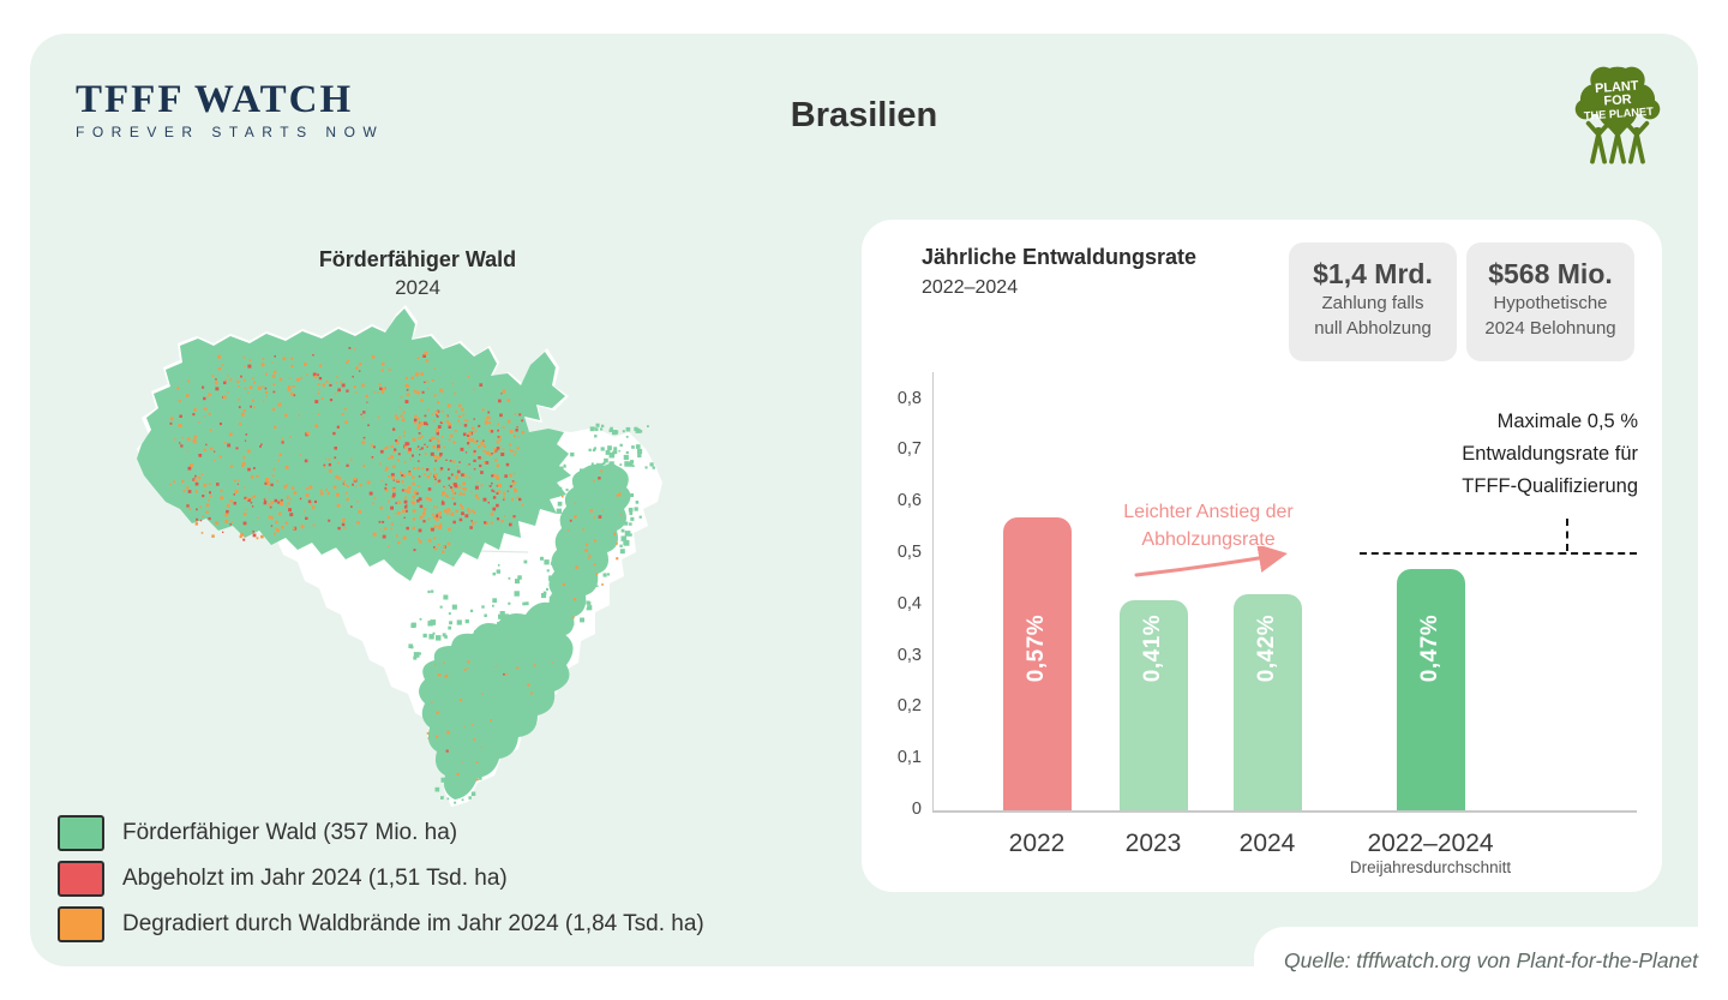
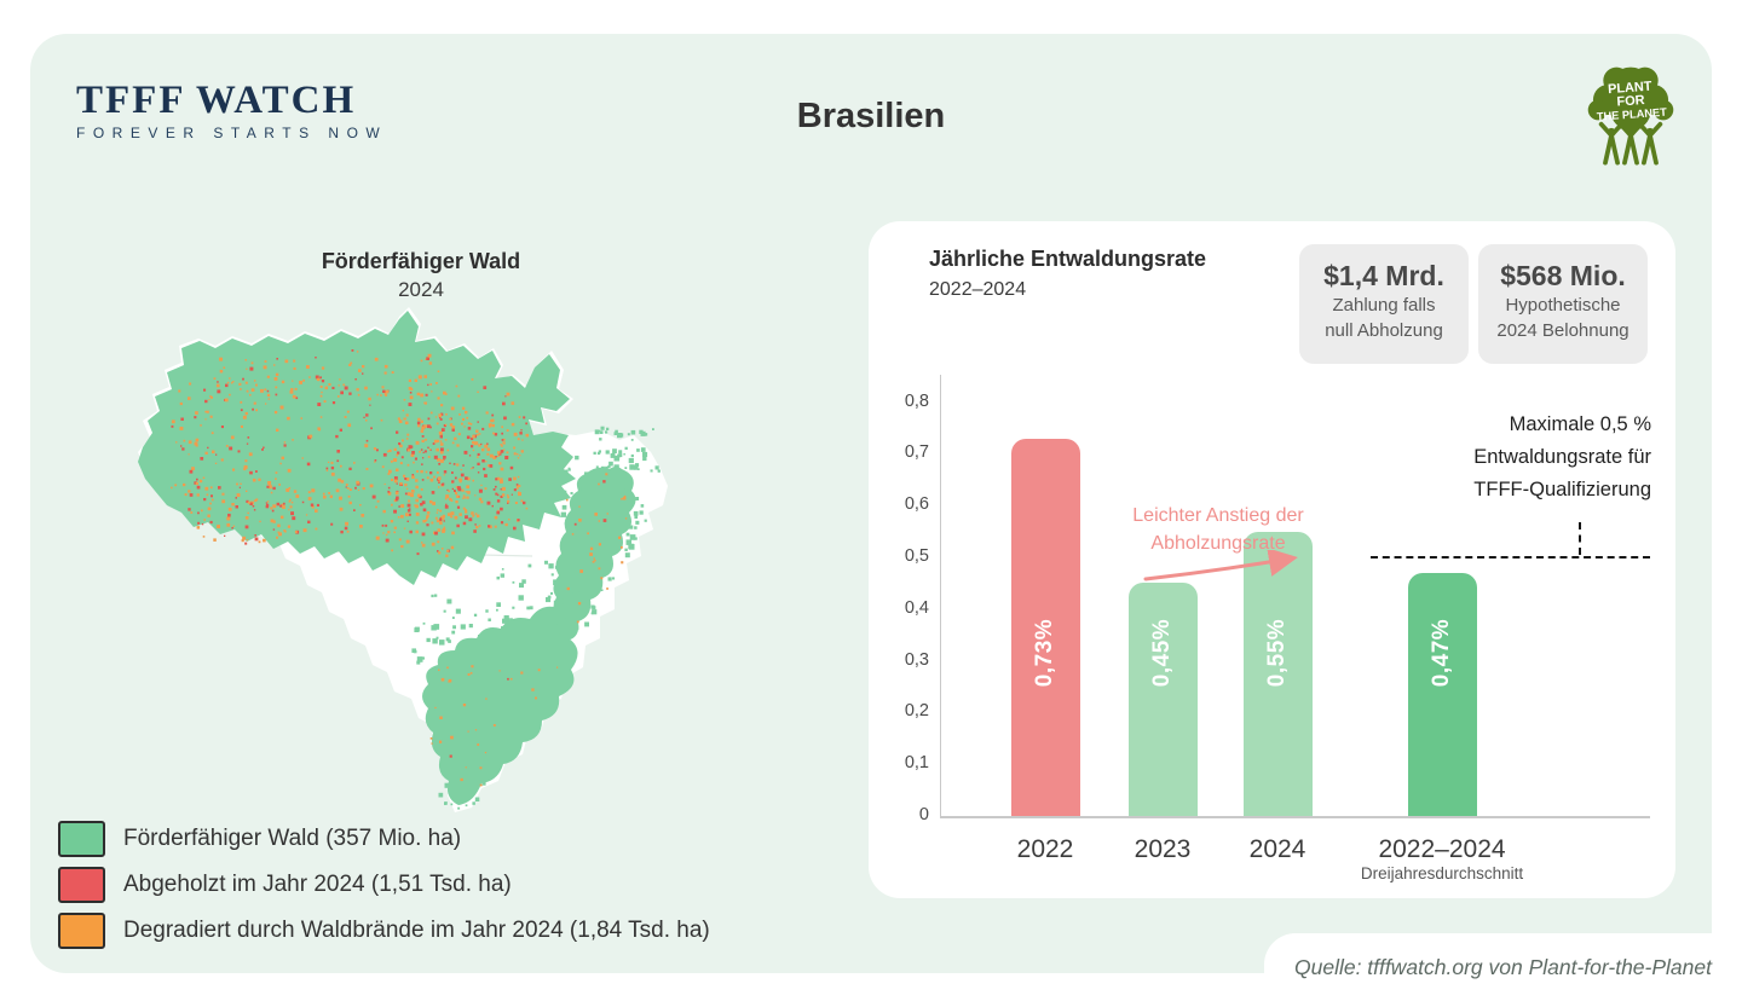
2022: 0,57% -> 0,73%
2023: 0,41% -> 0,45%
2024: 0,42% -> 0,55%
